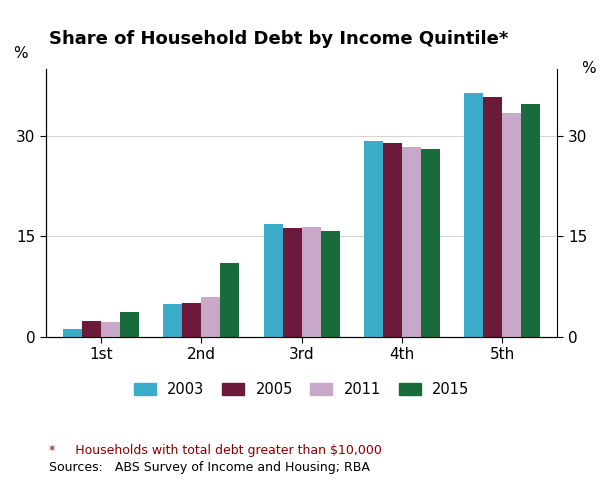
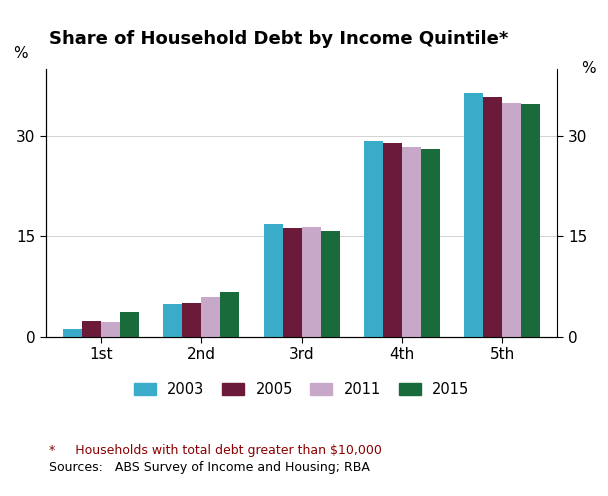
2015/2nd: 11.0 -> 6.7
2011/5th: 33.4 -> 35.0
